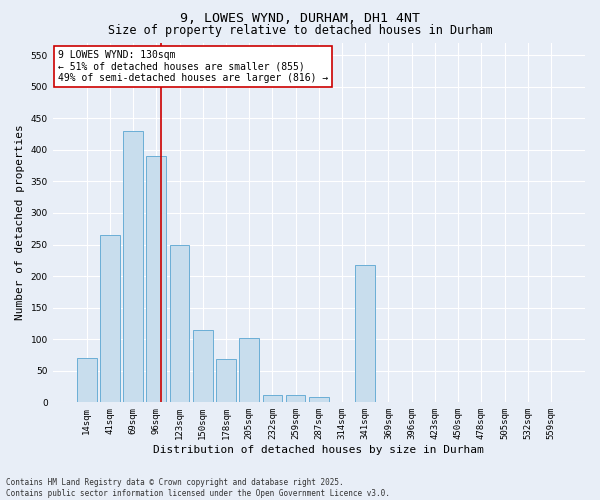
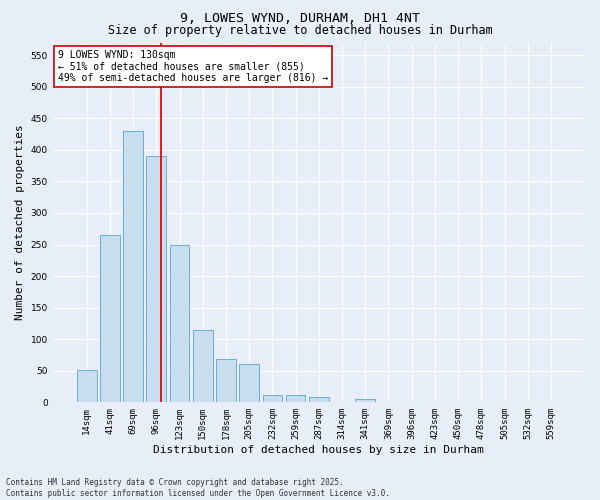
14sqm: 70 -> 52
205sqm: 102 -> 60
341sqm: 218 -> 6
